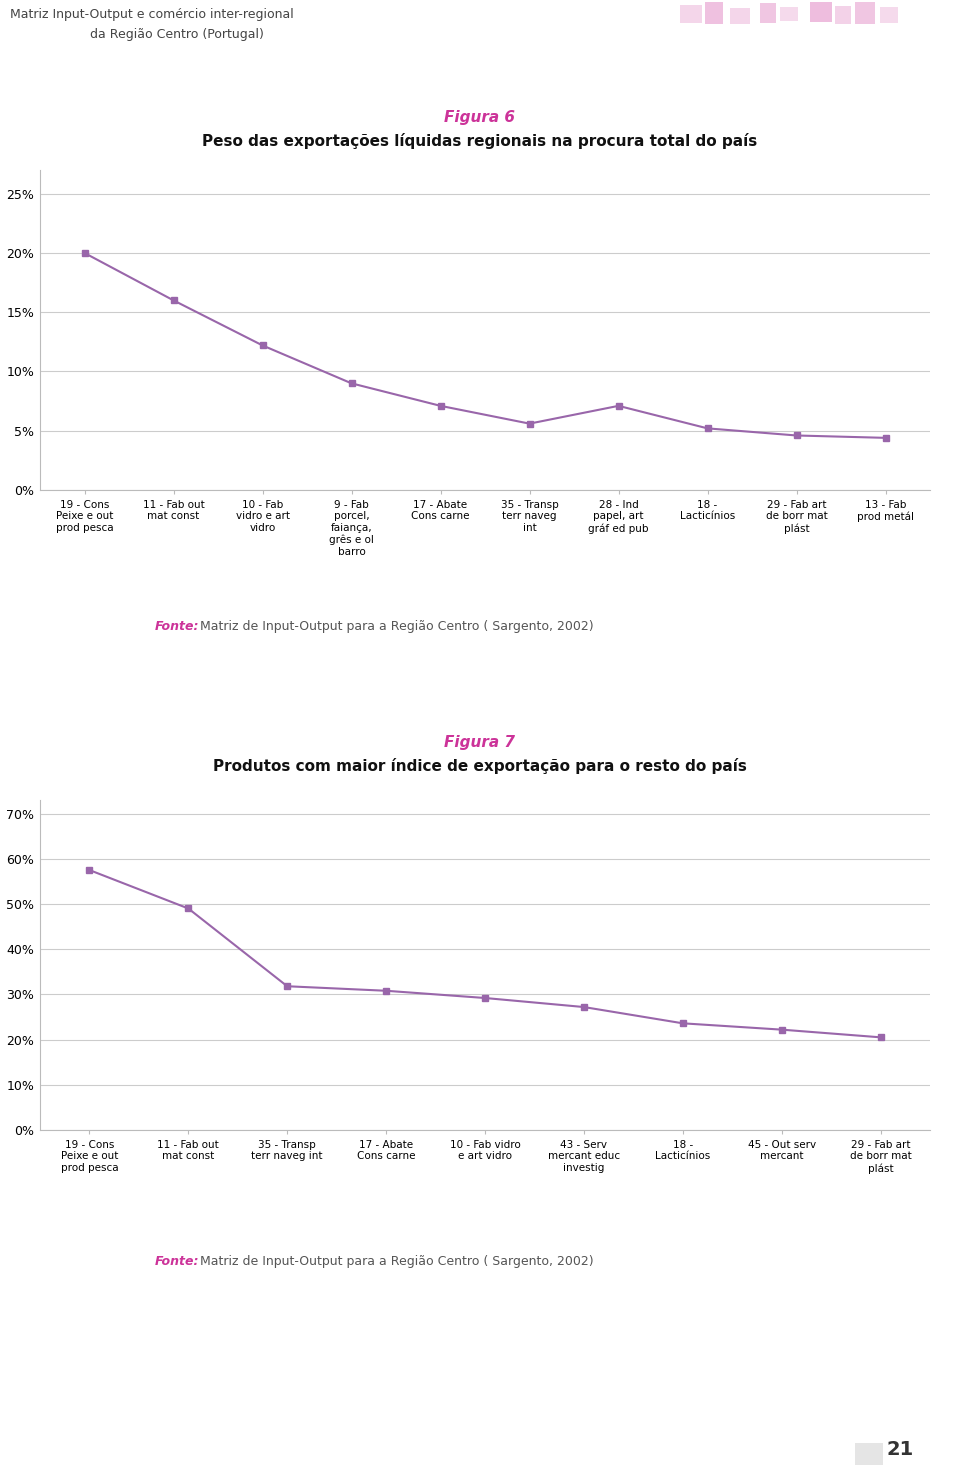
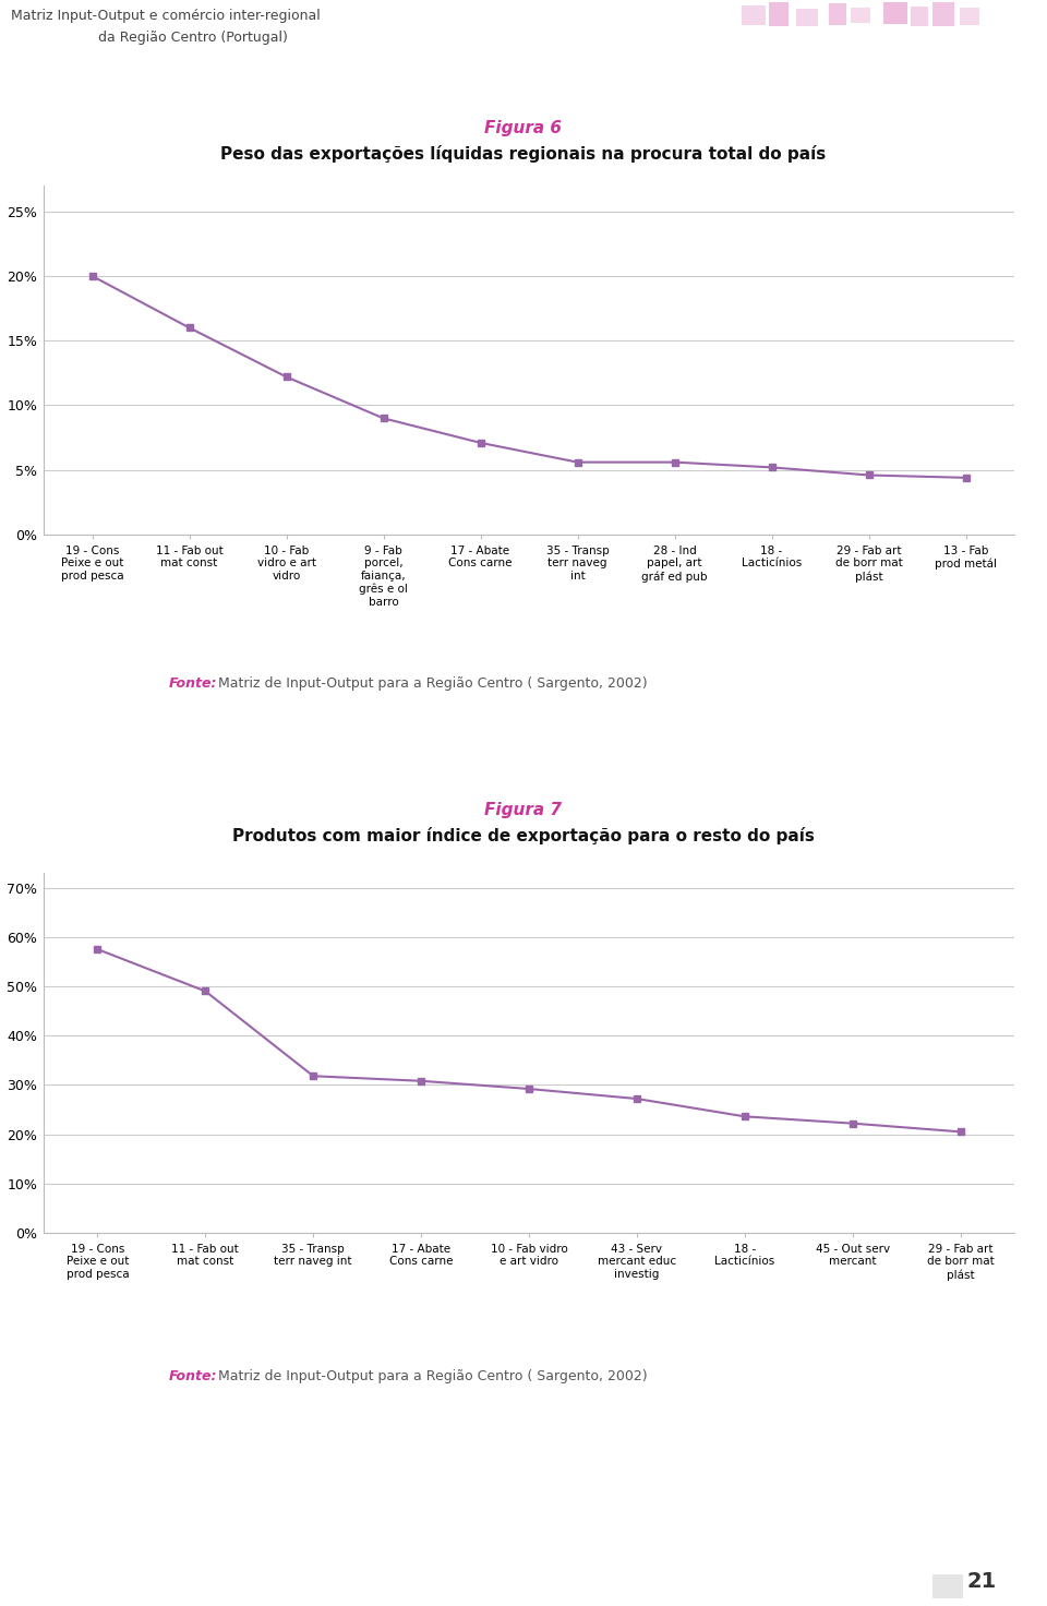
28 - Ind papel, art gráf ed pub: 7.1% -> 5.6%
